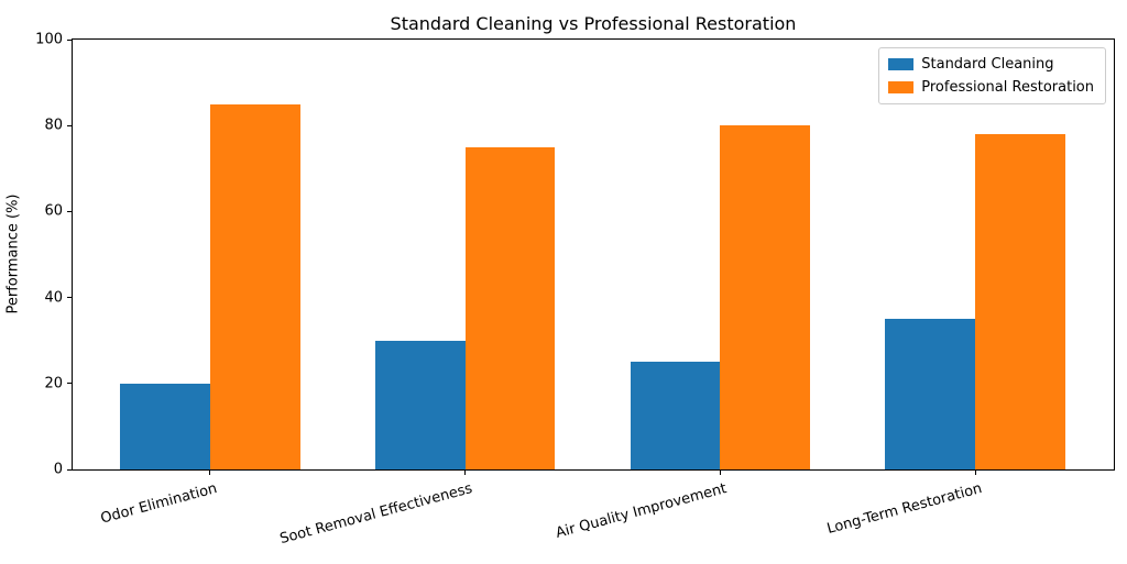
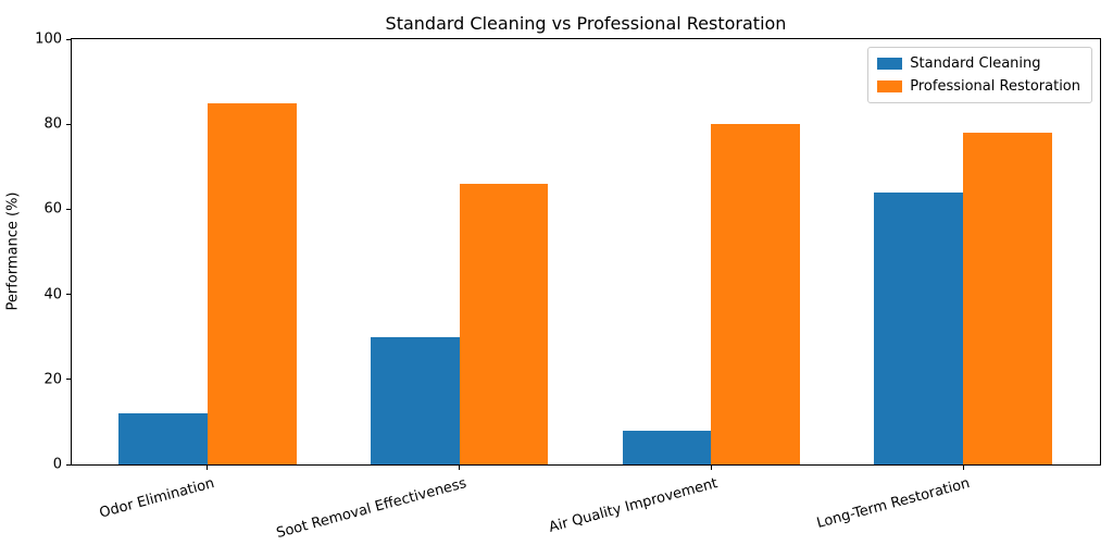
Standard Cleaning/Odor Elimination: 20 -> 12
Professional Restoration/Soot Removal Effectiveness: 75 -> 66
Standard Cleaning/Air Quality Improvement: 25 -> 8
Standard Cleaning/Long-Term Restoration: 35 -> 64
